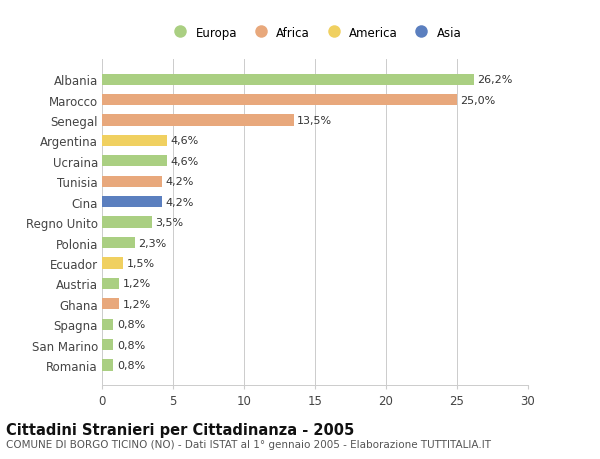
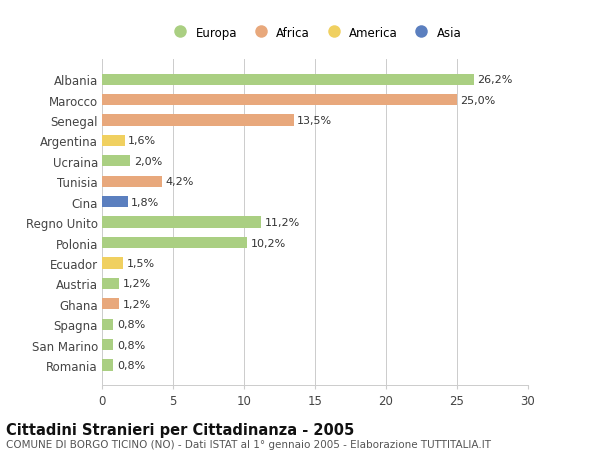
Argentina: 4,6% -> 1,6%
Ucraina: 4,6% -> 2,0%
Cina: 4,2% -> 1,8%
Regno Unito: 3,5% -> 11,2%
Polonia: 2,3% -> 10,2%
